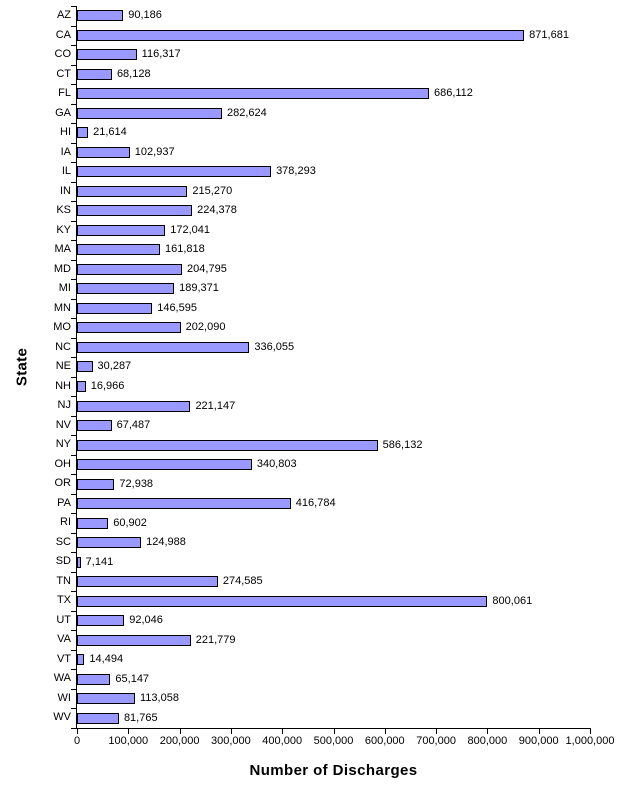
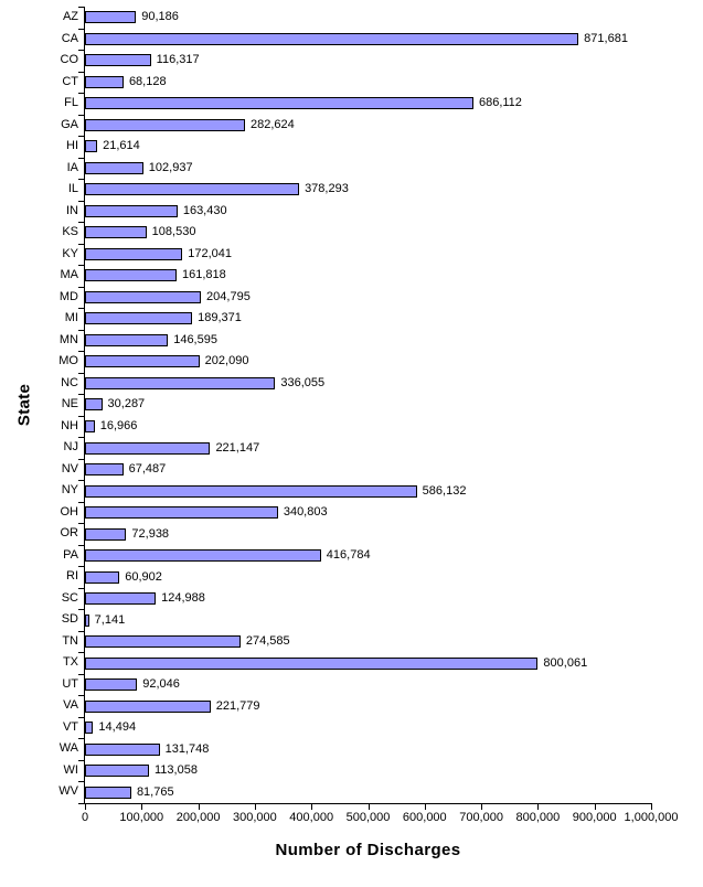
IN: 215,270 -> 163,430
KS: 224,378 -> 108,530
WA: 65,147 -> 131,748
